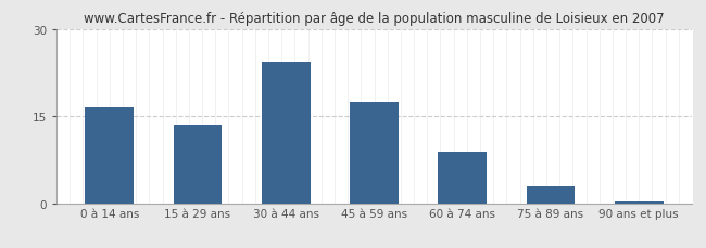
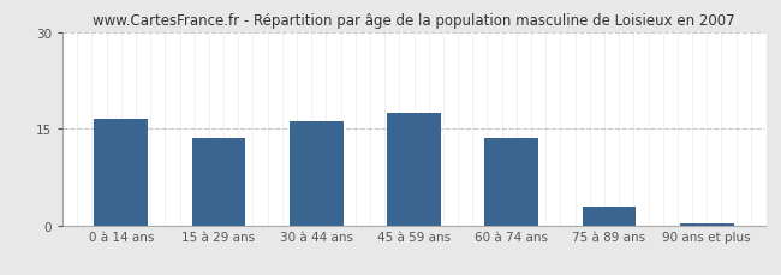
30 à 44 ans: 24.4 -> 16.1
60 à 74 ans: 8.8 -> 13.5
